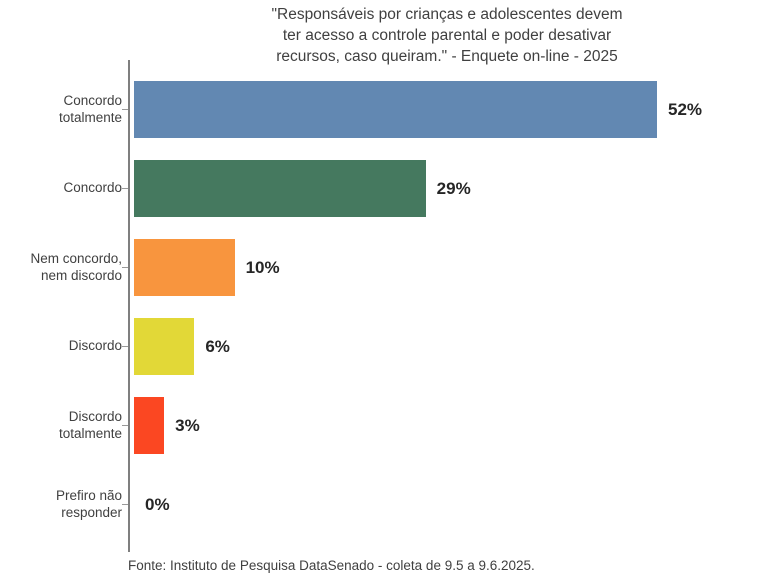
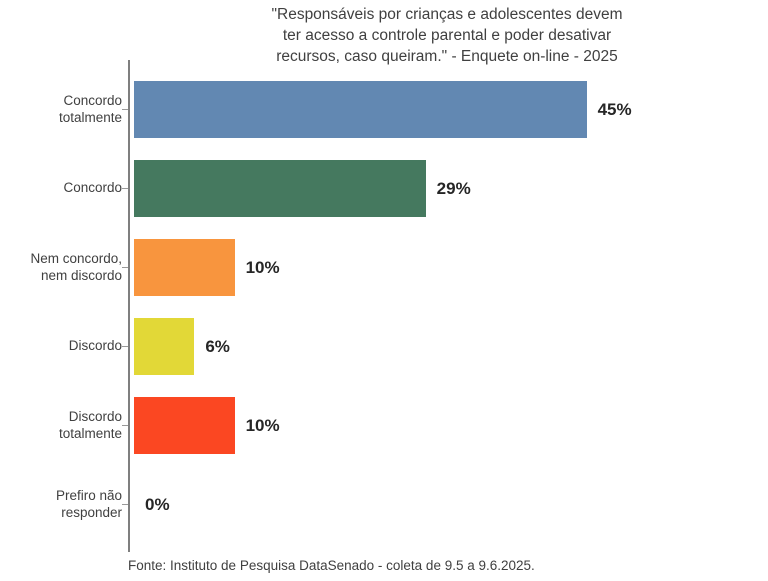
Concordo totalmente: 52% -> 45%
Discordo totalmente: 3% -> 10%
